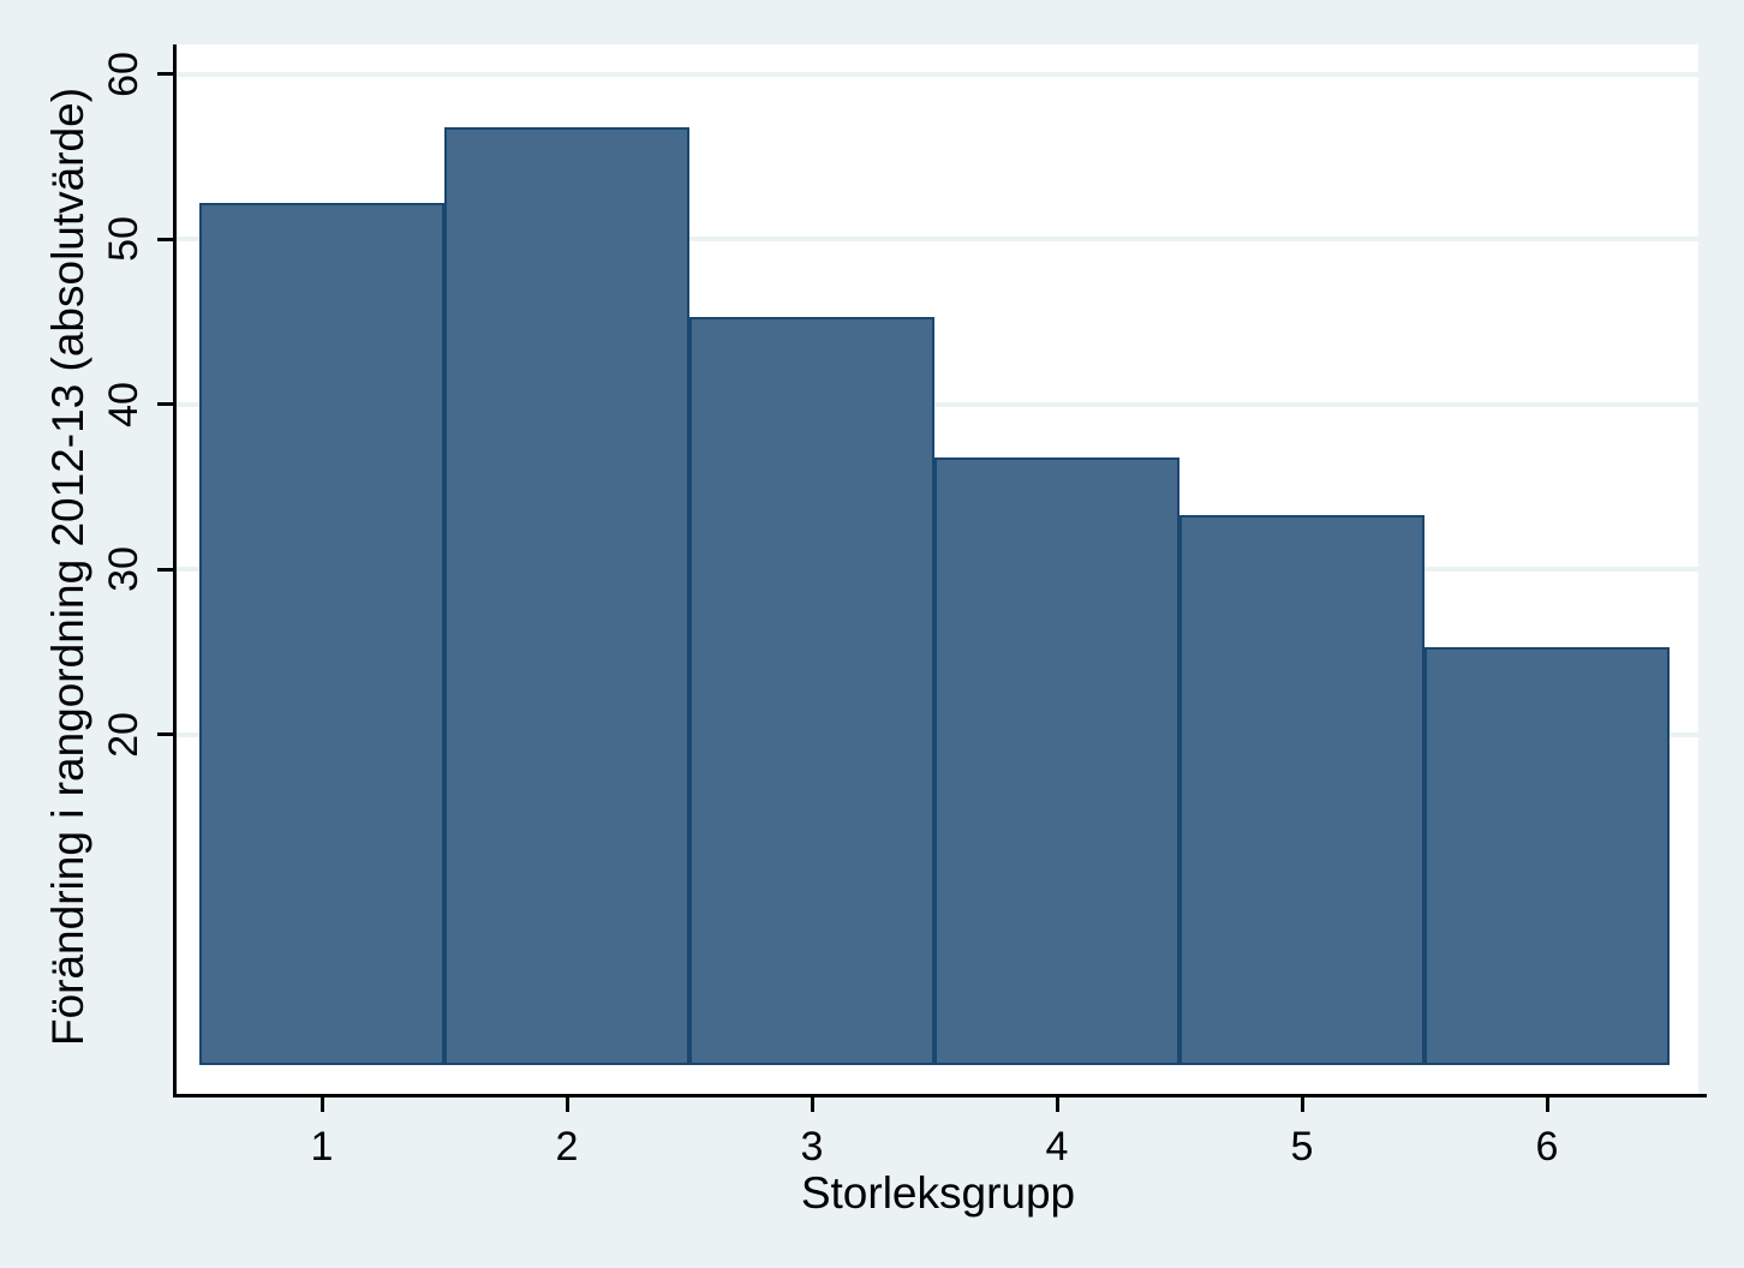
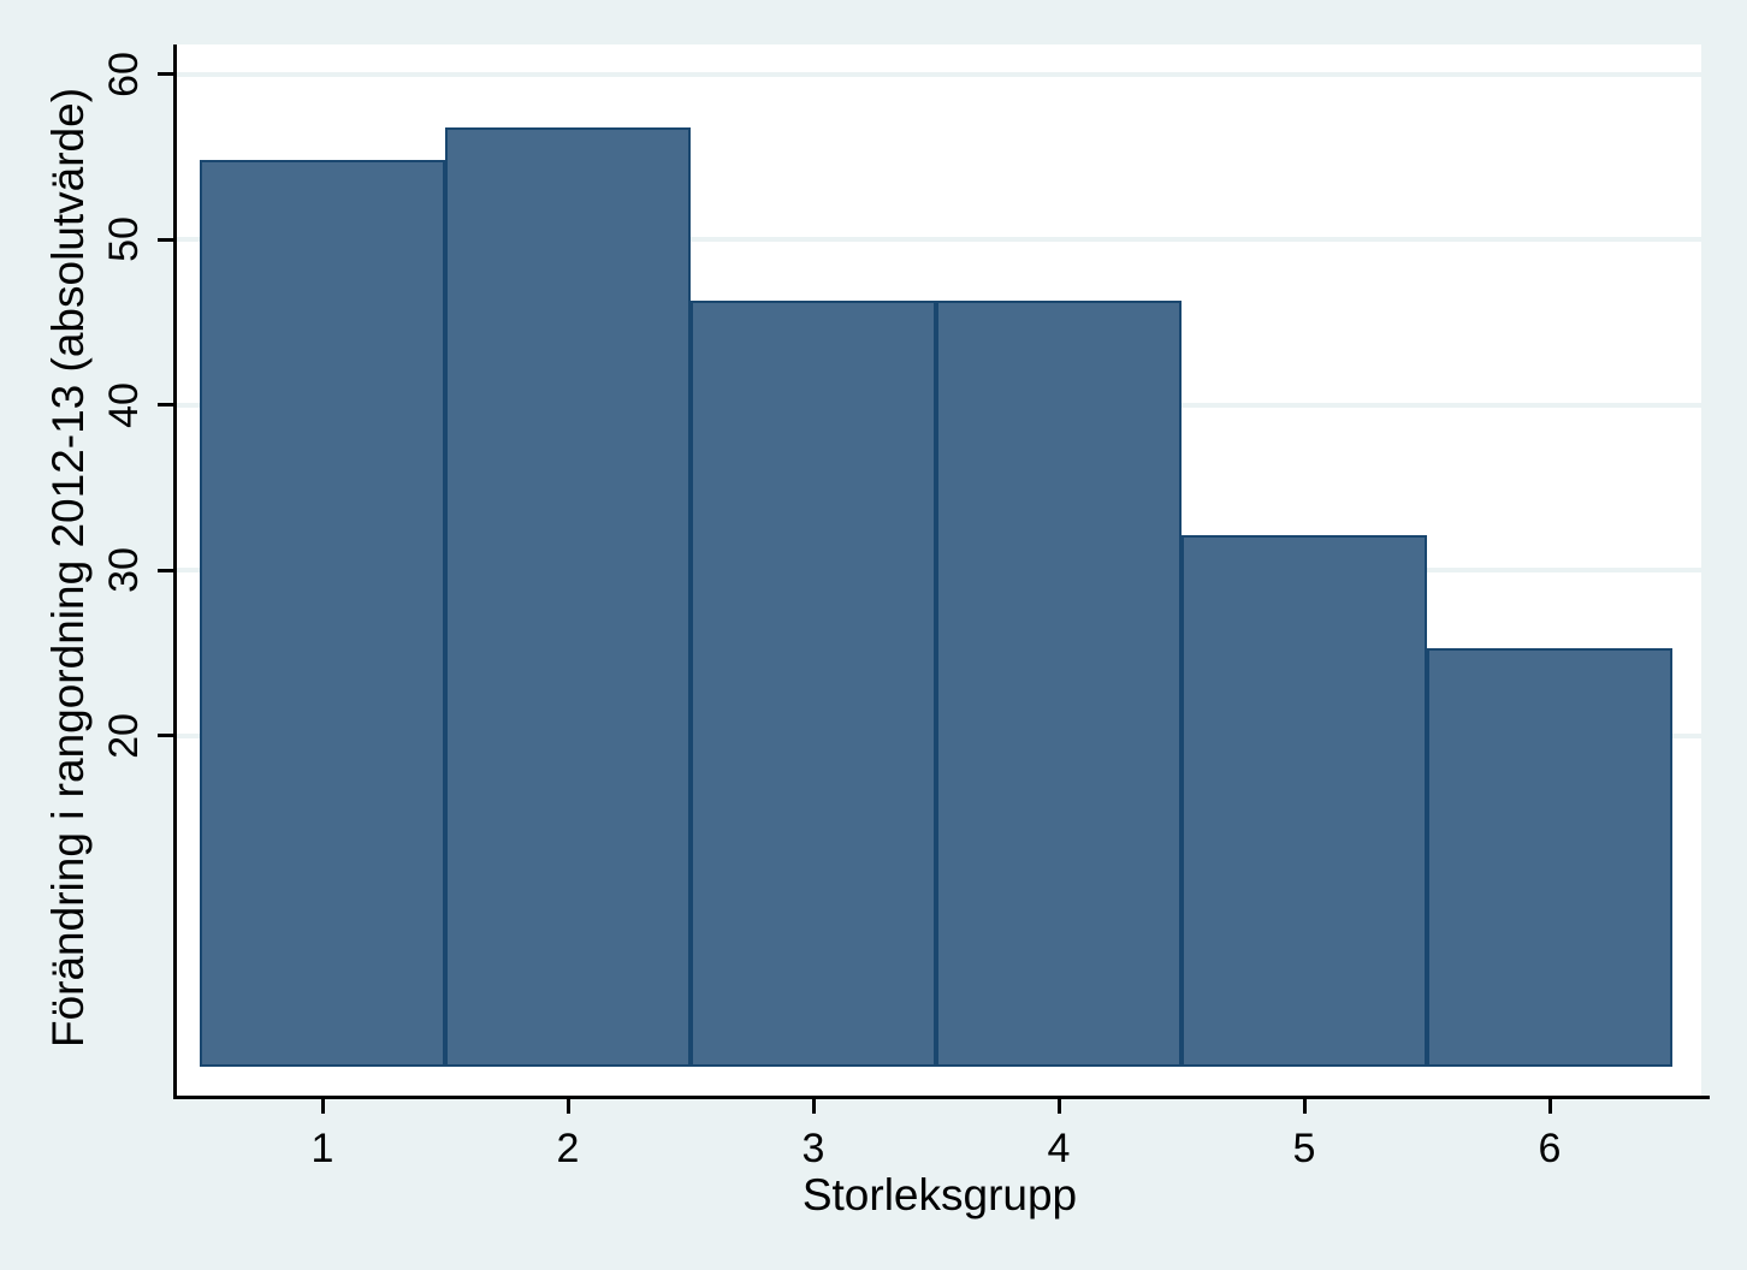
1: 52.2 -> 54.8
3: 45.3 -> 46.3
4: 36.8 -> 46.3
5: 33.3 -> 32.1
